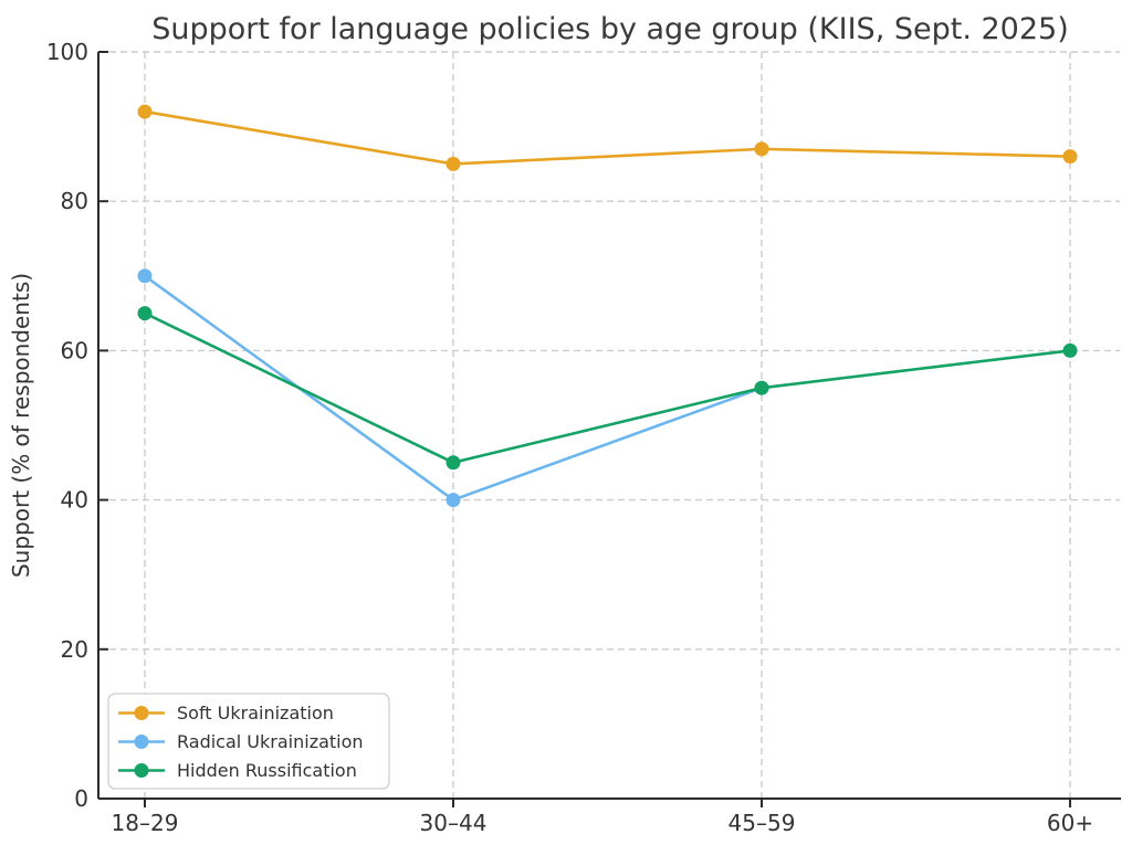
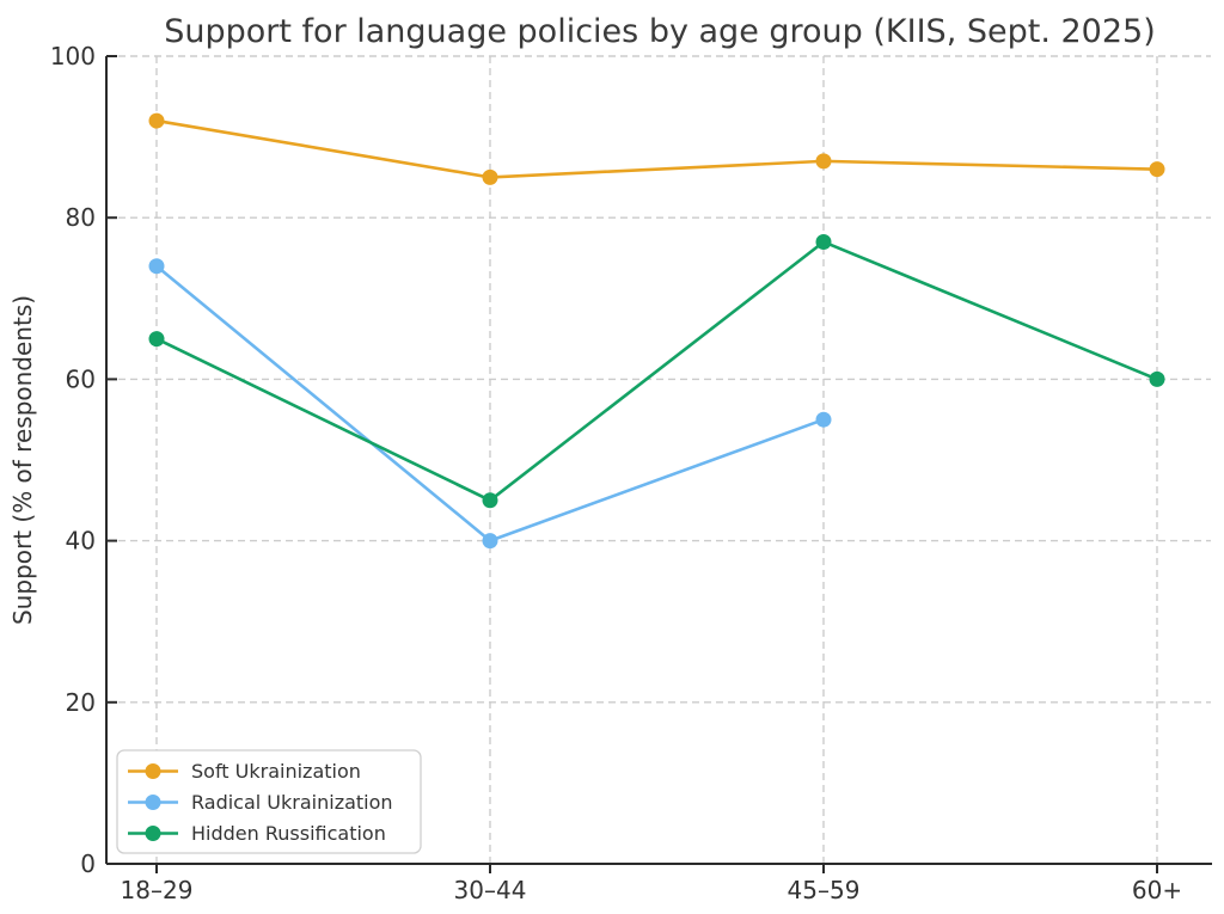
Radical Ukrainization/18–29: 70 -> 74
Hidden Russification/45–59: 55 -> 77
